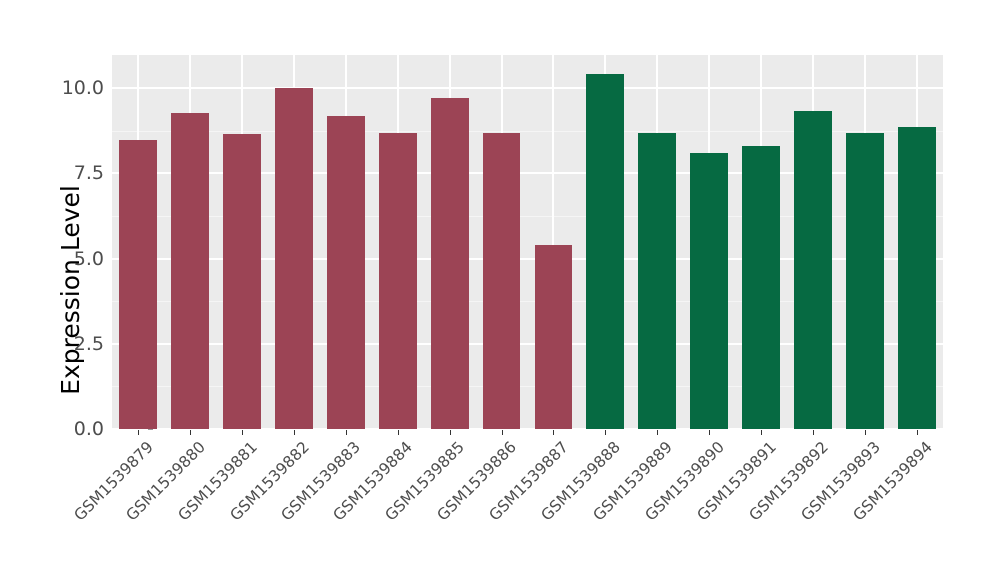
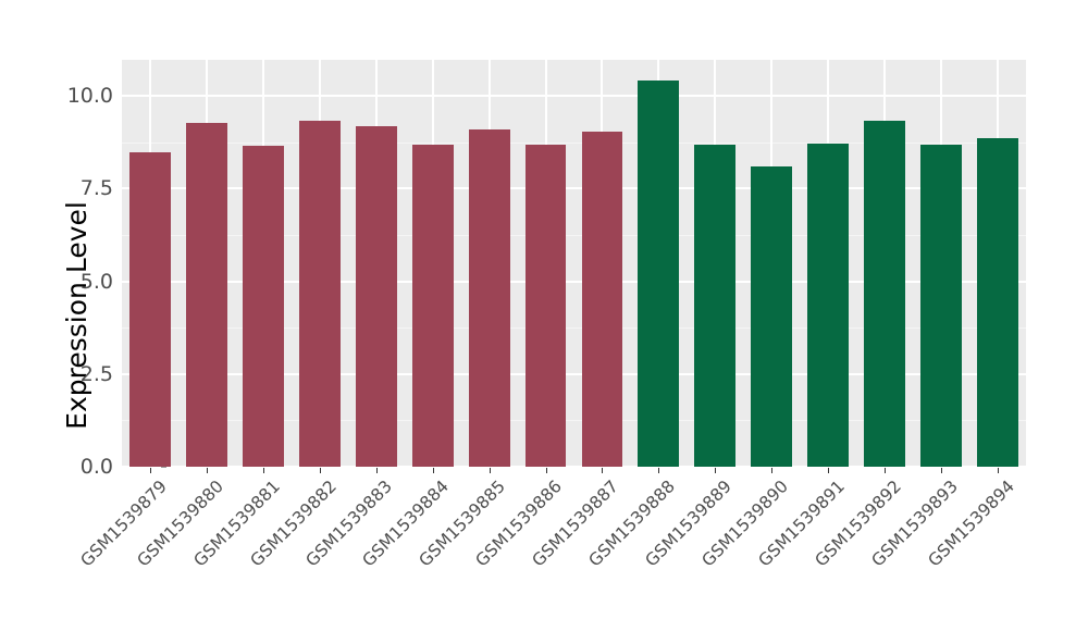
GSM1539882: 10.0 -> 9.3
GSM1539885: 9.7 -> 9.1
GSM1539887: 5.4 -> 9.0
GSM1539891: 8.3 -> 8.7
